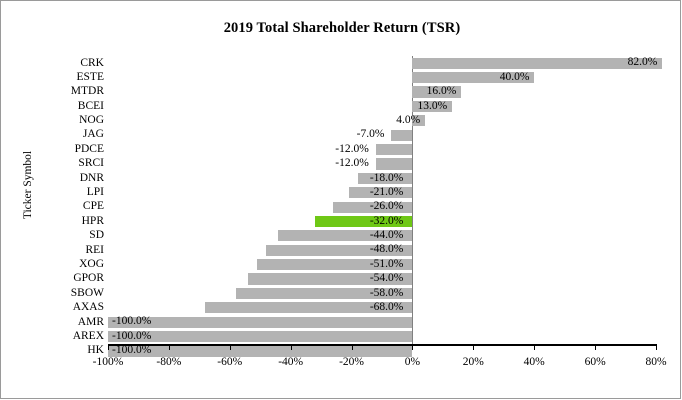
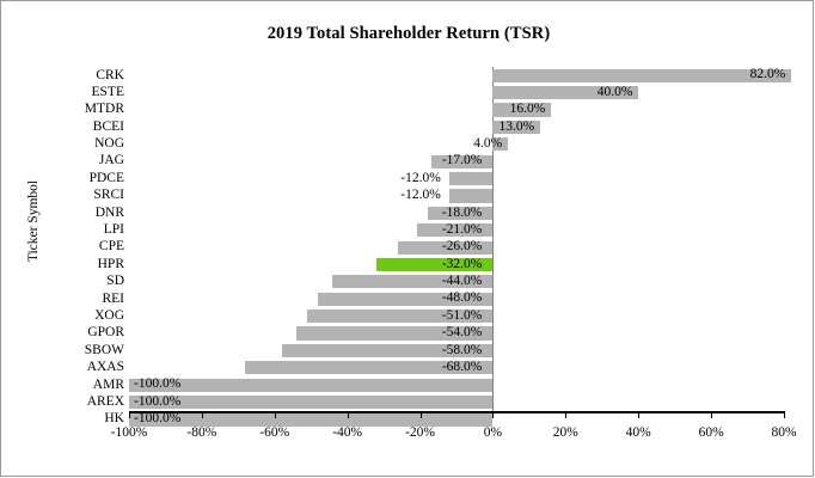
JAG: -7.0% -> -17.0%
